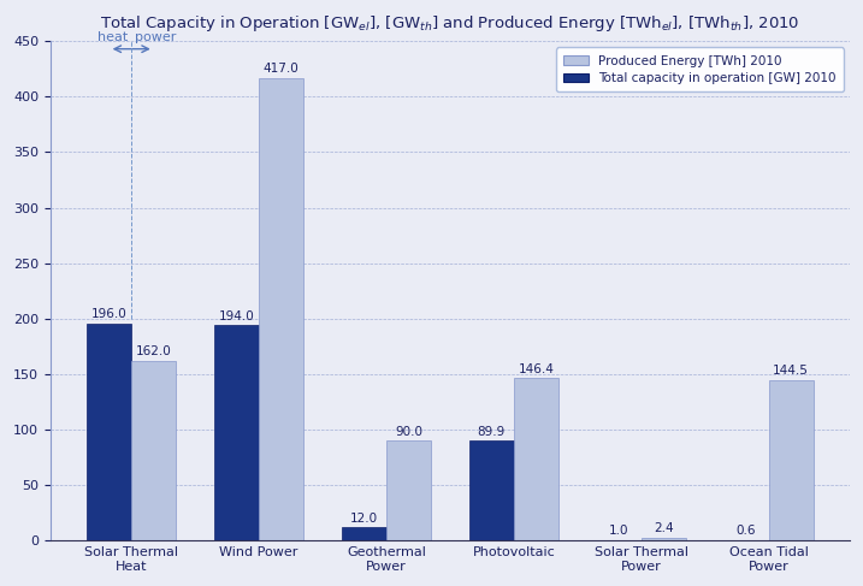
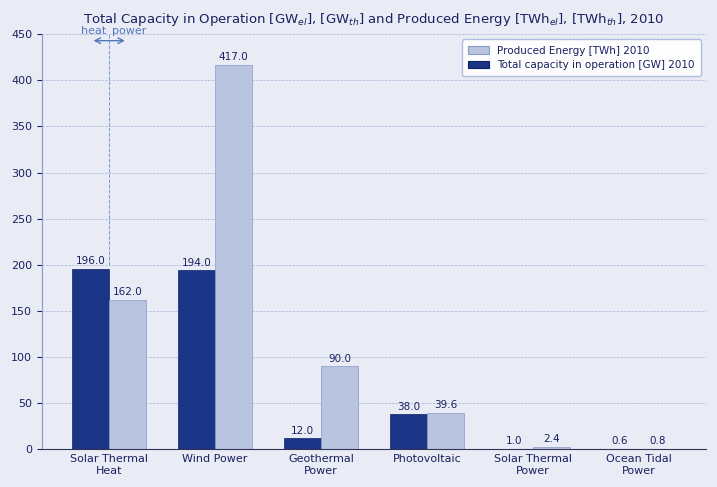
Total capacity in operation [GW] 2010/Photovoltaic: 89.9 -> 38.0
Produced Energy [TWh] 2010/Photovoltaic: 146.4 -> 39.6
Produced Energy [TWh] 2010/Ocean Tidal Power: 144.5 -> 0.8
